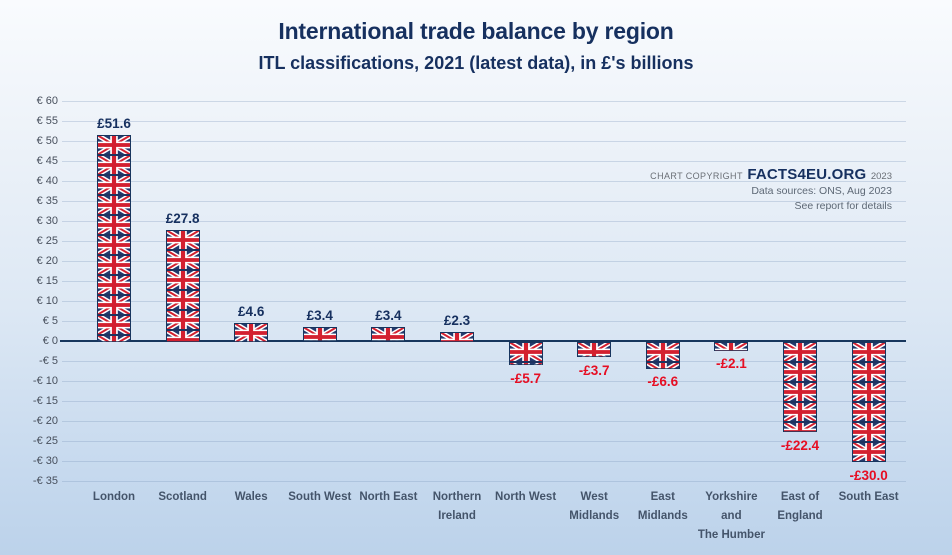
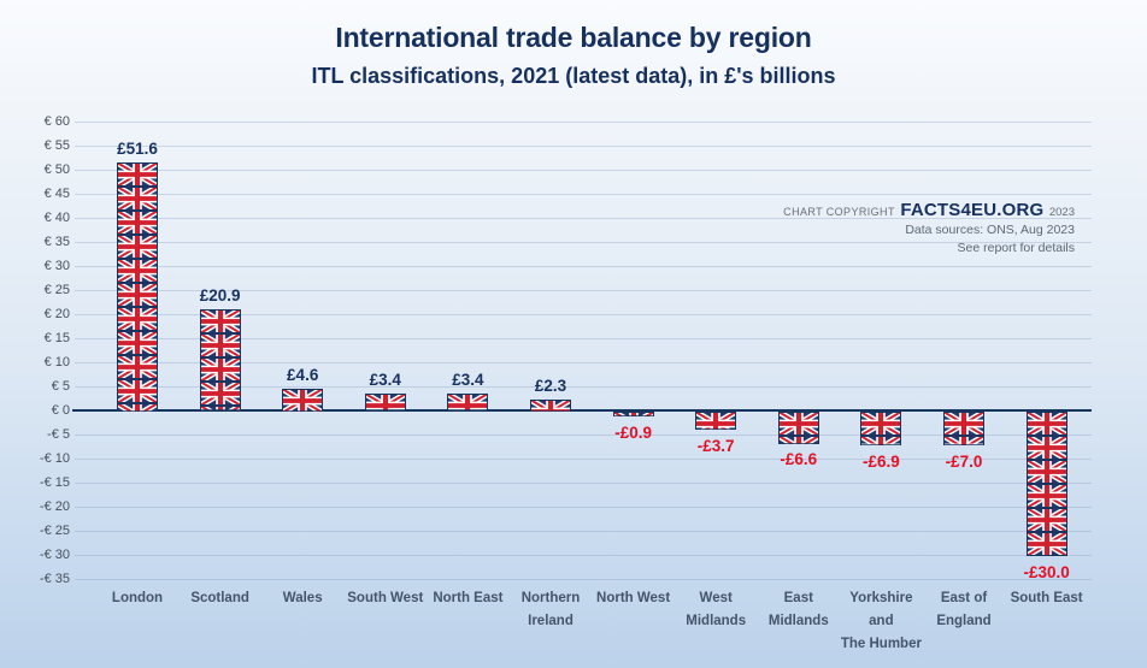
Scotland: £27.8 -> £20.9
North West: -£5.7 -> -£0.9
Yorkshire and The Humber: -£2.1 -> -£6.9
East of England: -£22.4 -> -£7.0
